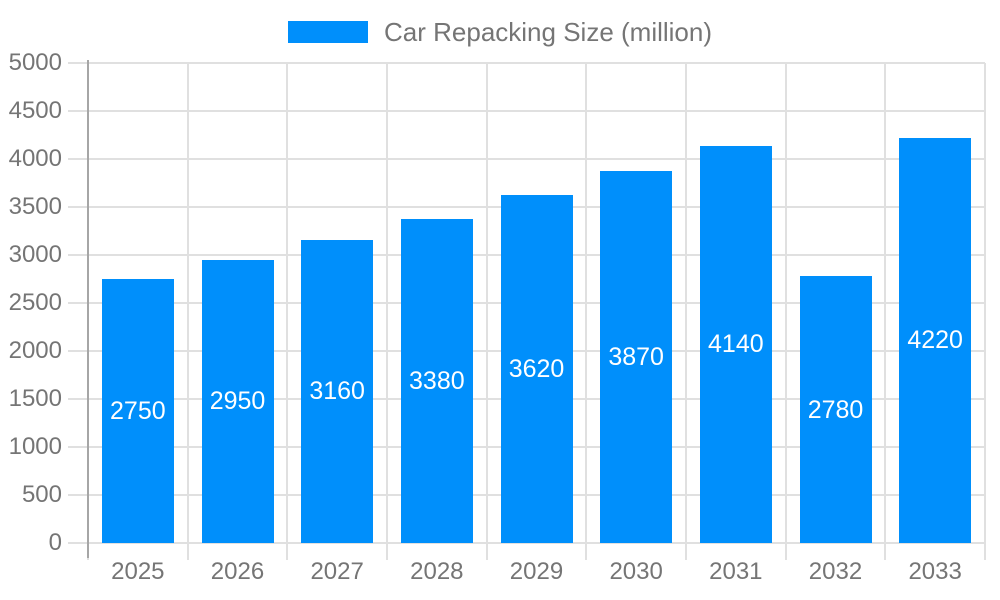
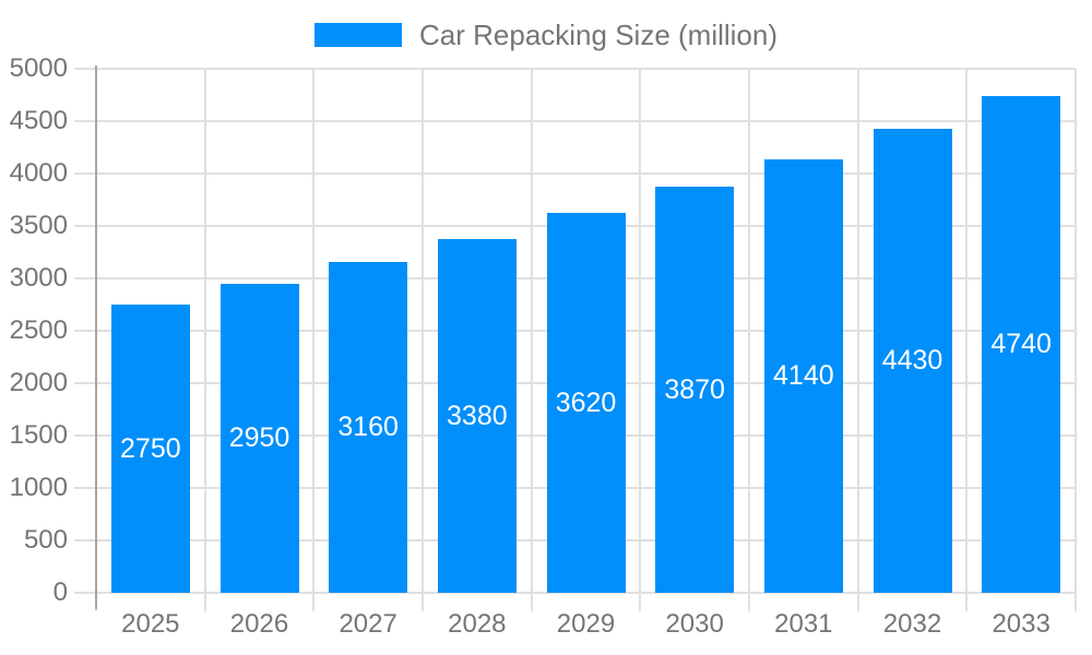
2032: 2780 -> 4430
2033: 4220 -> 4740
